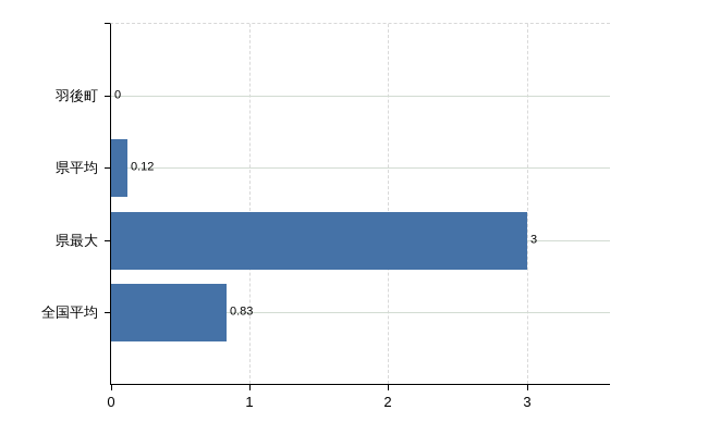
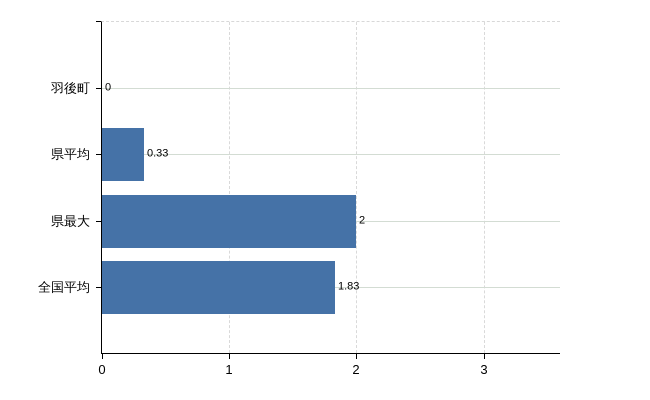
県平均: 0.12 -> 0.33
県最大: 3 -> 2
全国平均: 0.83 -> 1.83
